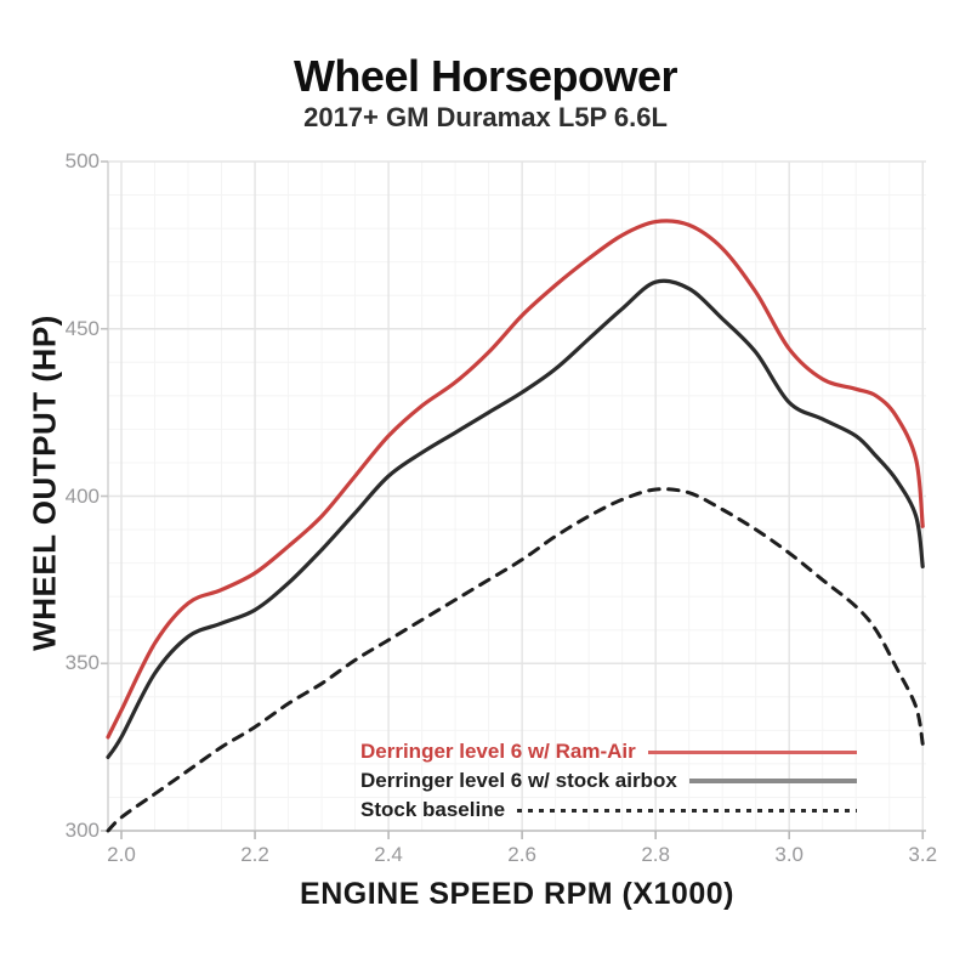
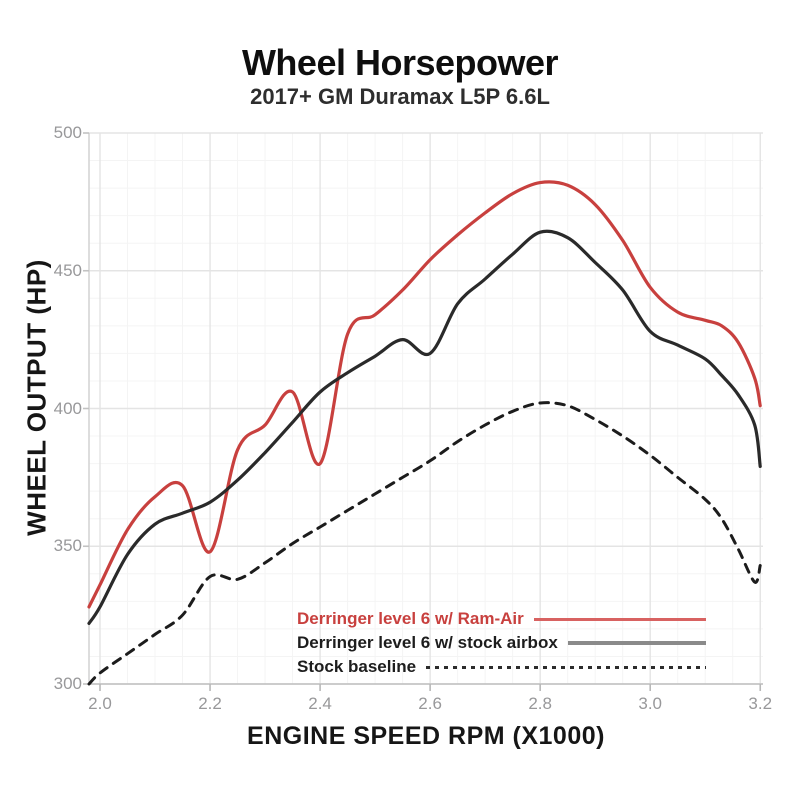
Derringer level 6 w/ Ram-Air/2.2: 377 -> 348
Stock baseline/2.2: 331 -> 339
Derringer level 6 w/ Ram-Air/2.4: 418 -> 380
Derringer level 6 w/ stock airbox/2.6: 431 -> 420
Derringer level 6 w/ Ram-Air/3.2: 391 -> 401
Stock baseline/3.2: 326 -> 343
